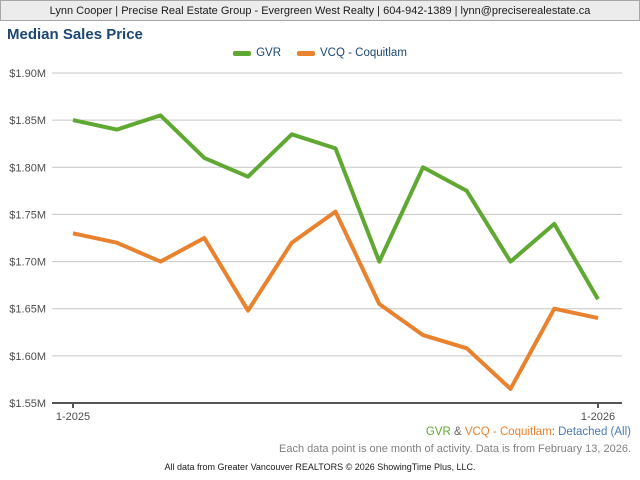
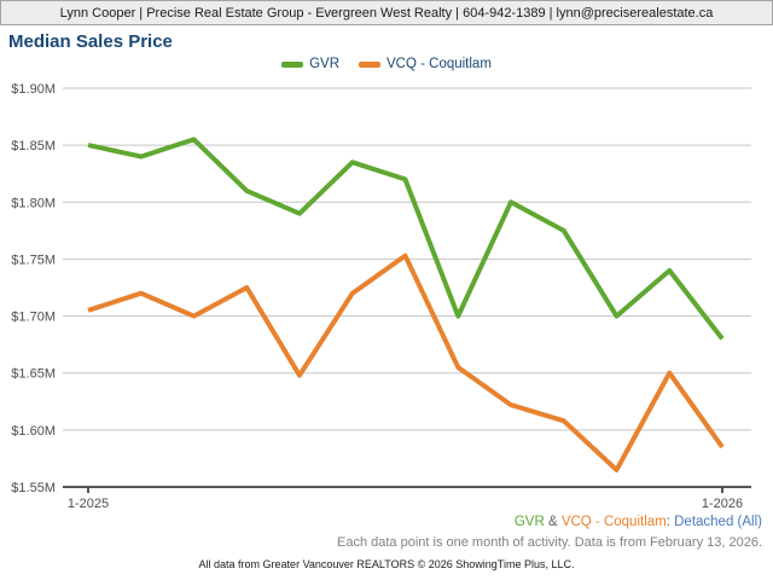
VCQ - Coquitlam/1-2025: $1.73M -> $1.71M
GVR/1-2026: $1.66M -> $1.68M
VCQ - Coquitlam/1-2026: $1.64M -> $1.58M
